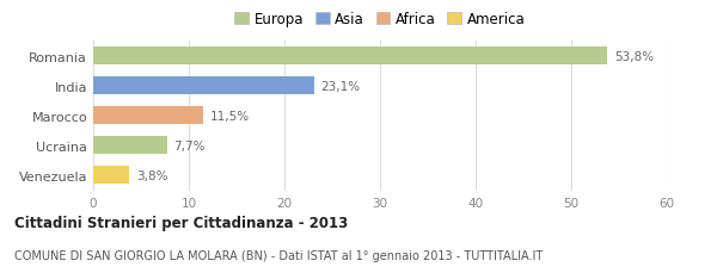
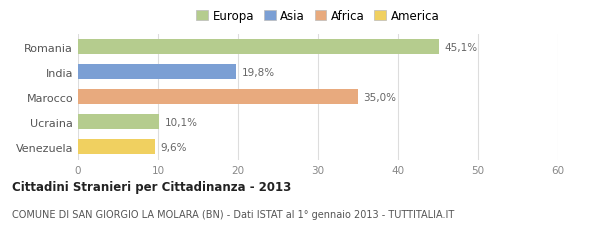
Romania: 53,8% -> 45,1%
India: 23,1% -> 19,8%
Marocco: 11,5% -> 35,0%
Ucraina: 7,7% -> 10,1%
Venezuela: 3,8% -> 9,6%
